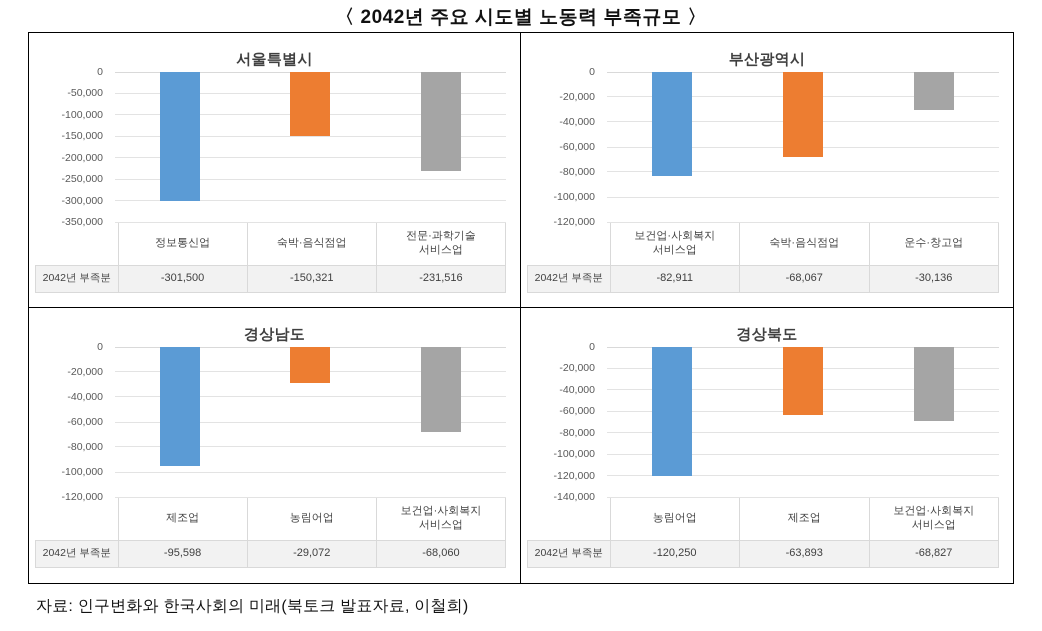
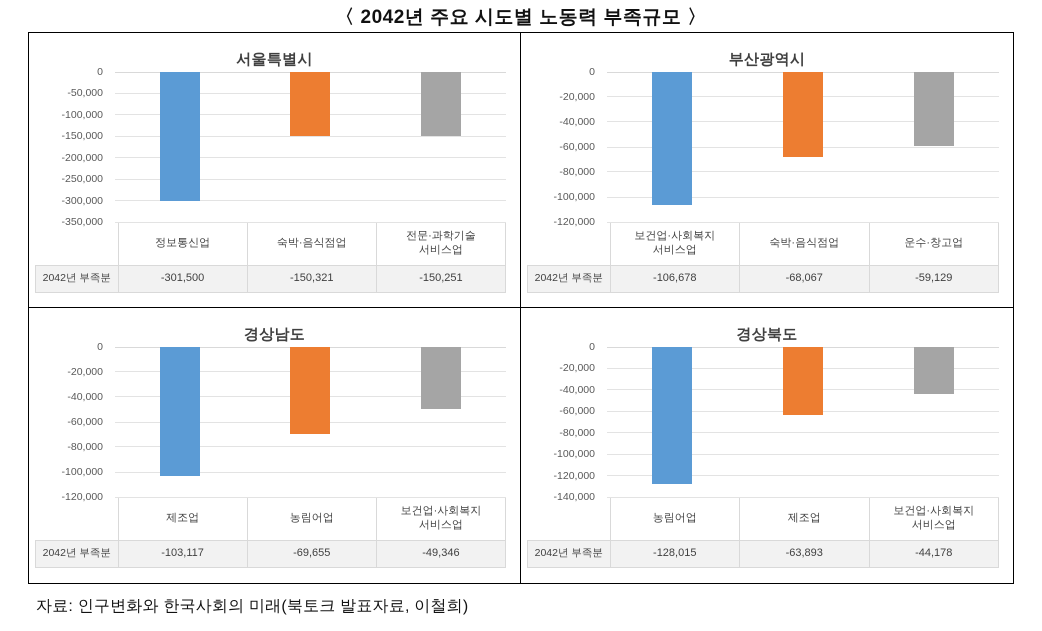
서울특별시/전문·과학기술 서비스업: -231,516 -> -150,251
부산광역시/보건업·사회복지 서비스업: -82,911 -> -106,678
부산광역시/운수·창고업: -30,136 -> -59,129
경상남도/제조업: -95,598 -> -103,117
경상남도/농림어업: -29,072 -> -69,655
경상남도/보건업·사회복지 서비스업: -68,060 -> -49,346
경상북도/농림어업: -120,250 -> -128,015
경상북도/보건업·사회복지 서비스업: -68,827 -> -44,178
